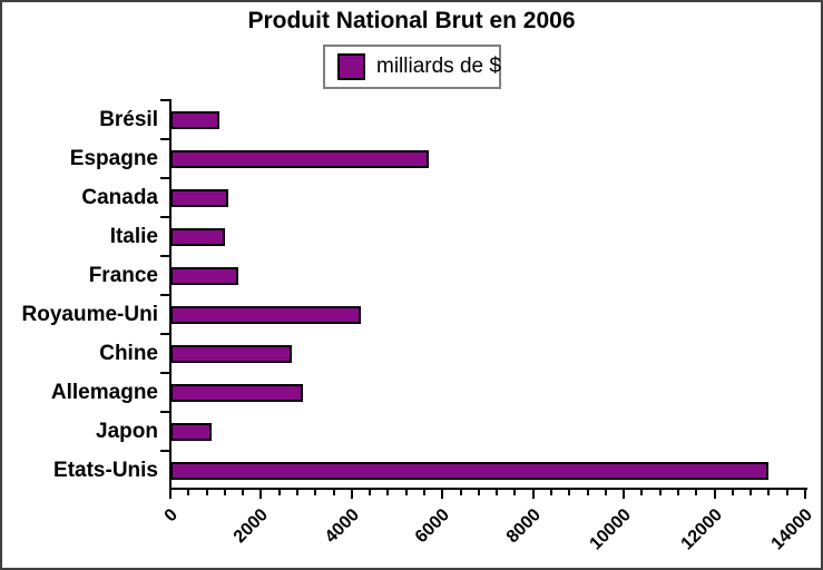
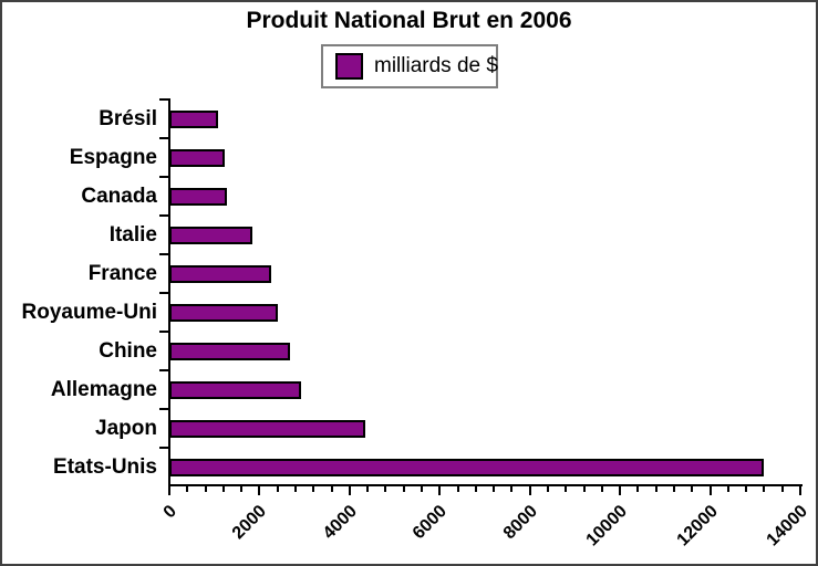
Espagne: 5700 -> 1200
Italie: 1200 -> 1800
France: 1500 -> 2200
Royaume-Uni: 4200 -> 2400
Japon: 900 -> 4300
